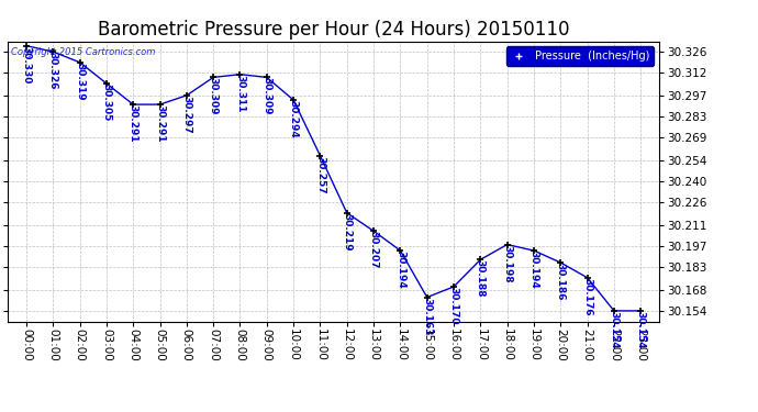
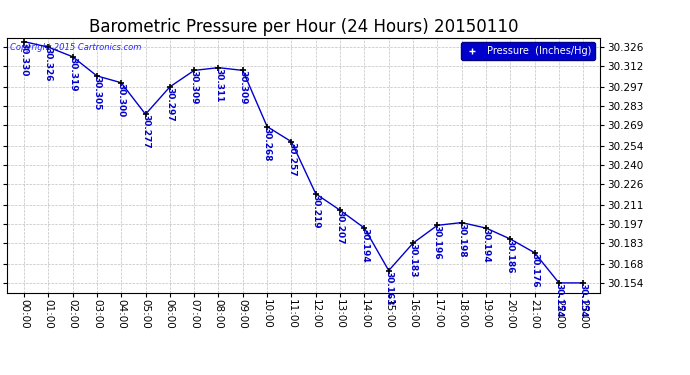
04:00: 30.291 -> 30.300
05:00: 30.291 -> 30.277
10:00: 30.294 -> 30.268
16:00: 30.170 -> 30.183
17:00: 30.188 -> 30.196
